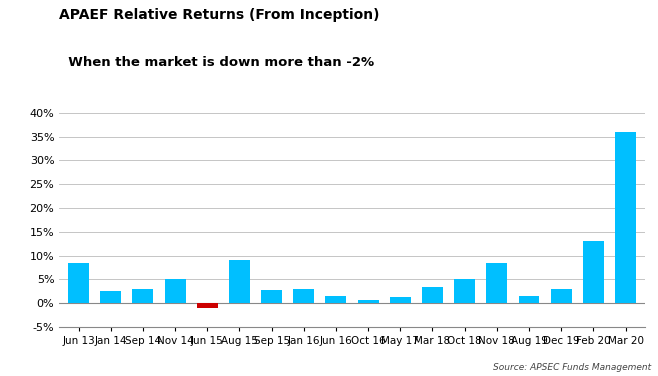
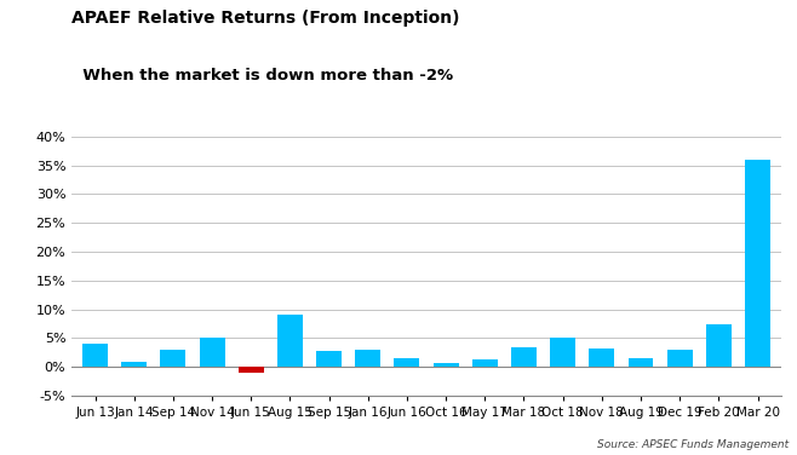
Jun 13: 8.5% -> 4.0%
Jan 14: 2.5% -> 1.0%
Nov 18: 8.5% -> 3.2%
Feb 20: 13.0% -> 7.5%
